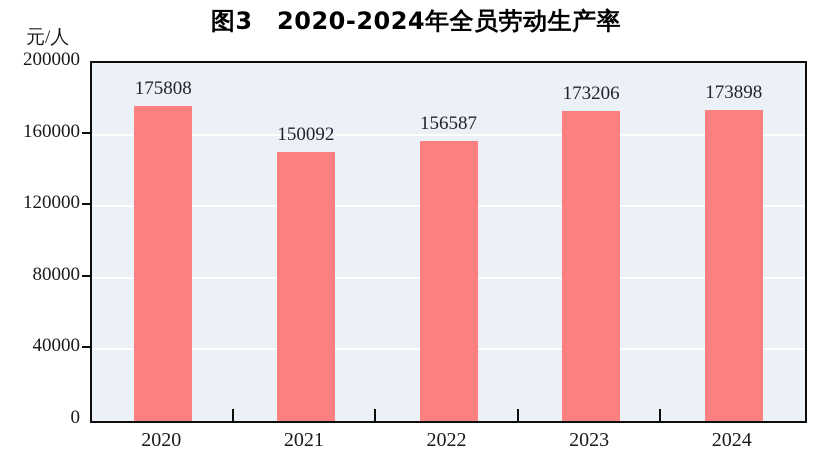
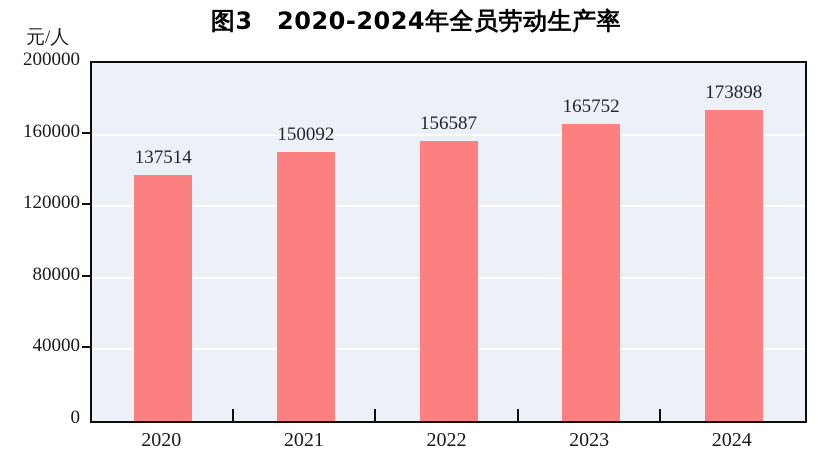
2020: 175808 -> 137514
2023: 173206 -> 165752
